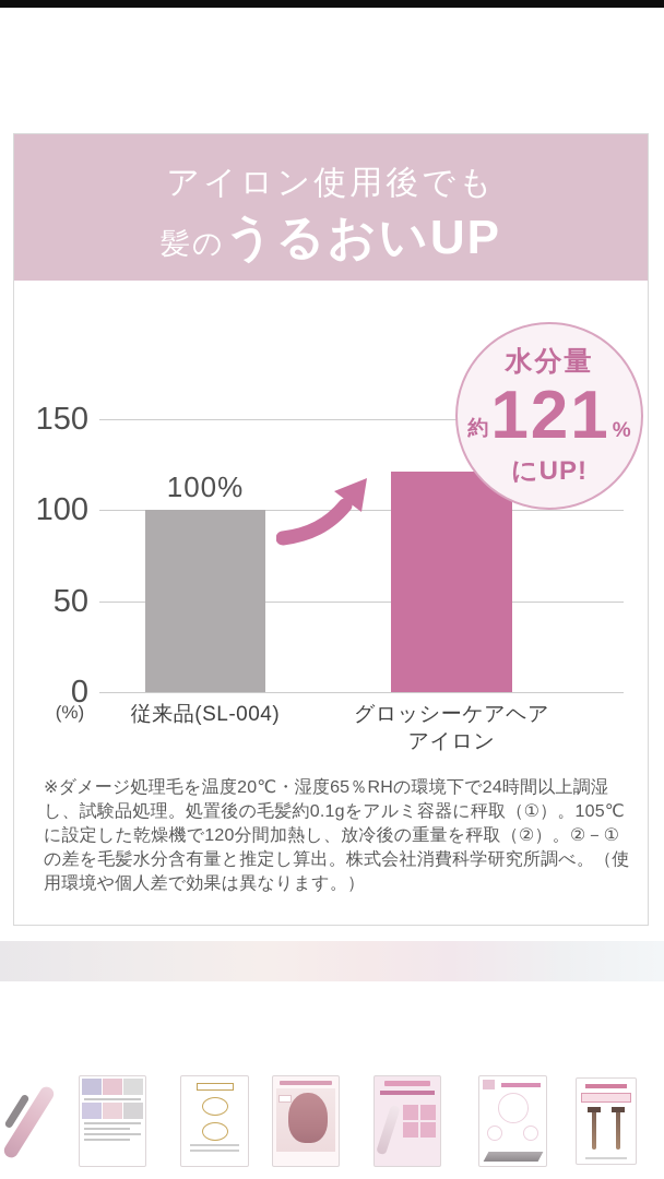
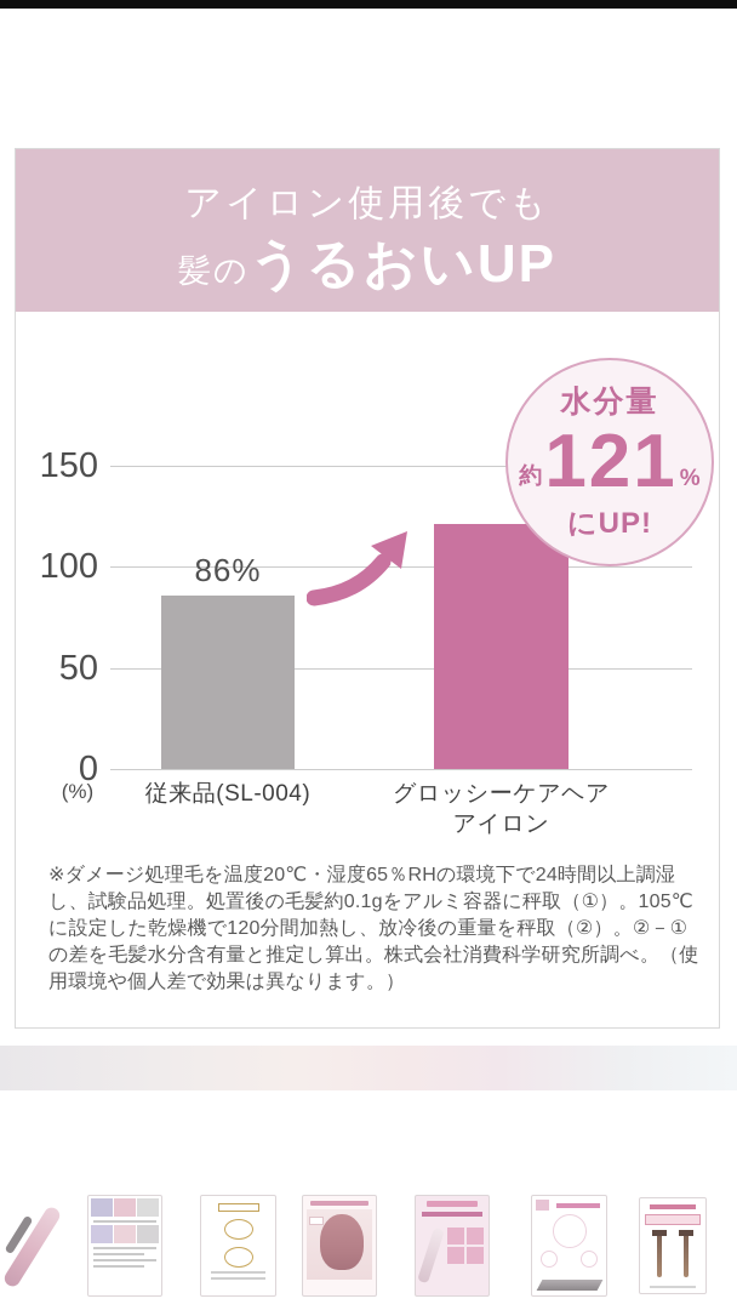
従来品(SL-004): 100% -> 86%
